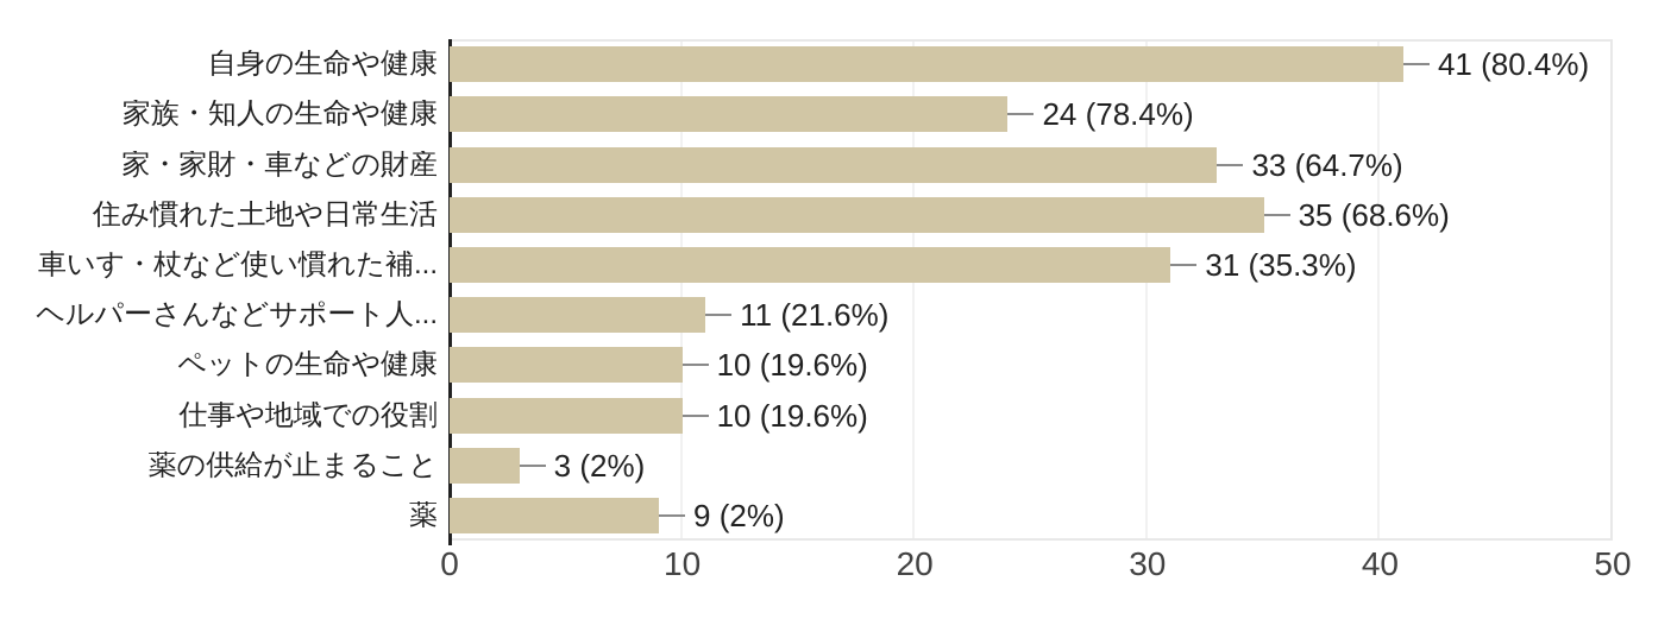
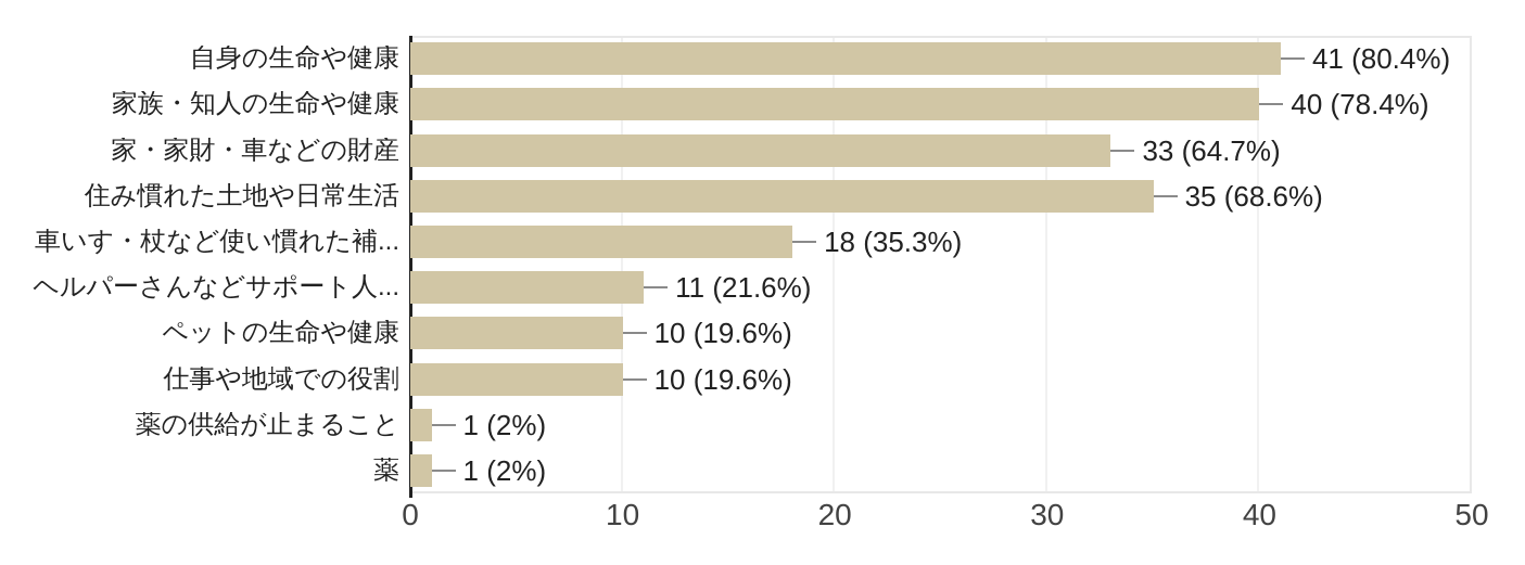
家族・知人の生命や健康: 24 -> 40
車いす・杖など使い慣れた補...: 31 -> 18
薬の供給が止まること: 3 -> 1
薬: 9 -> 1
